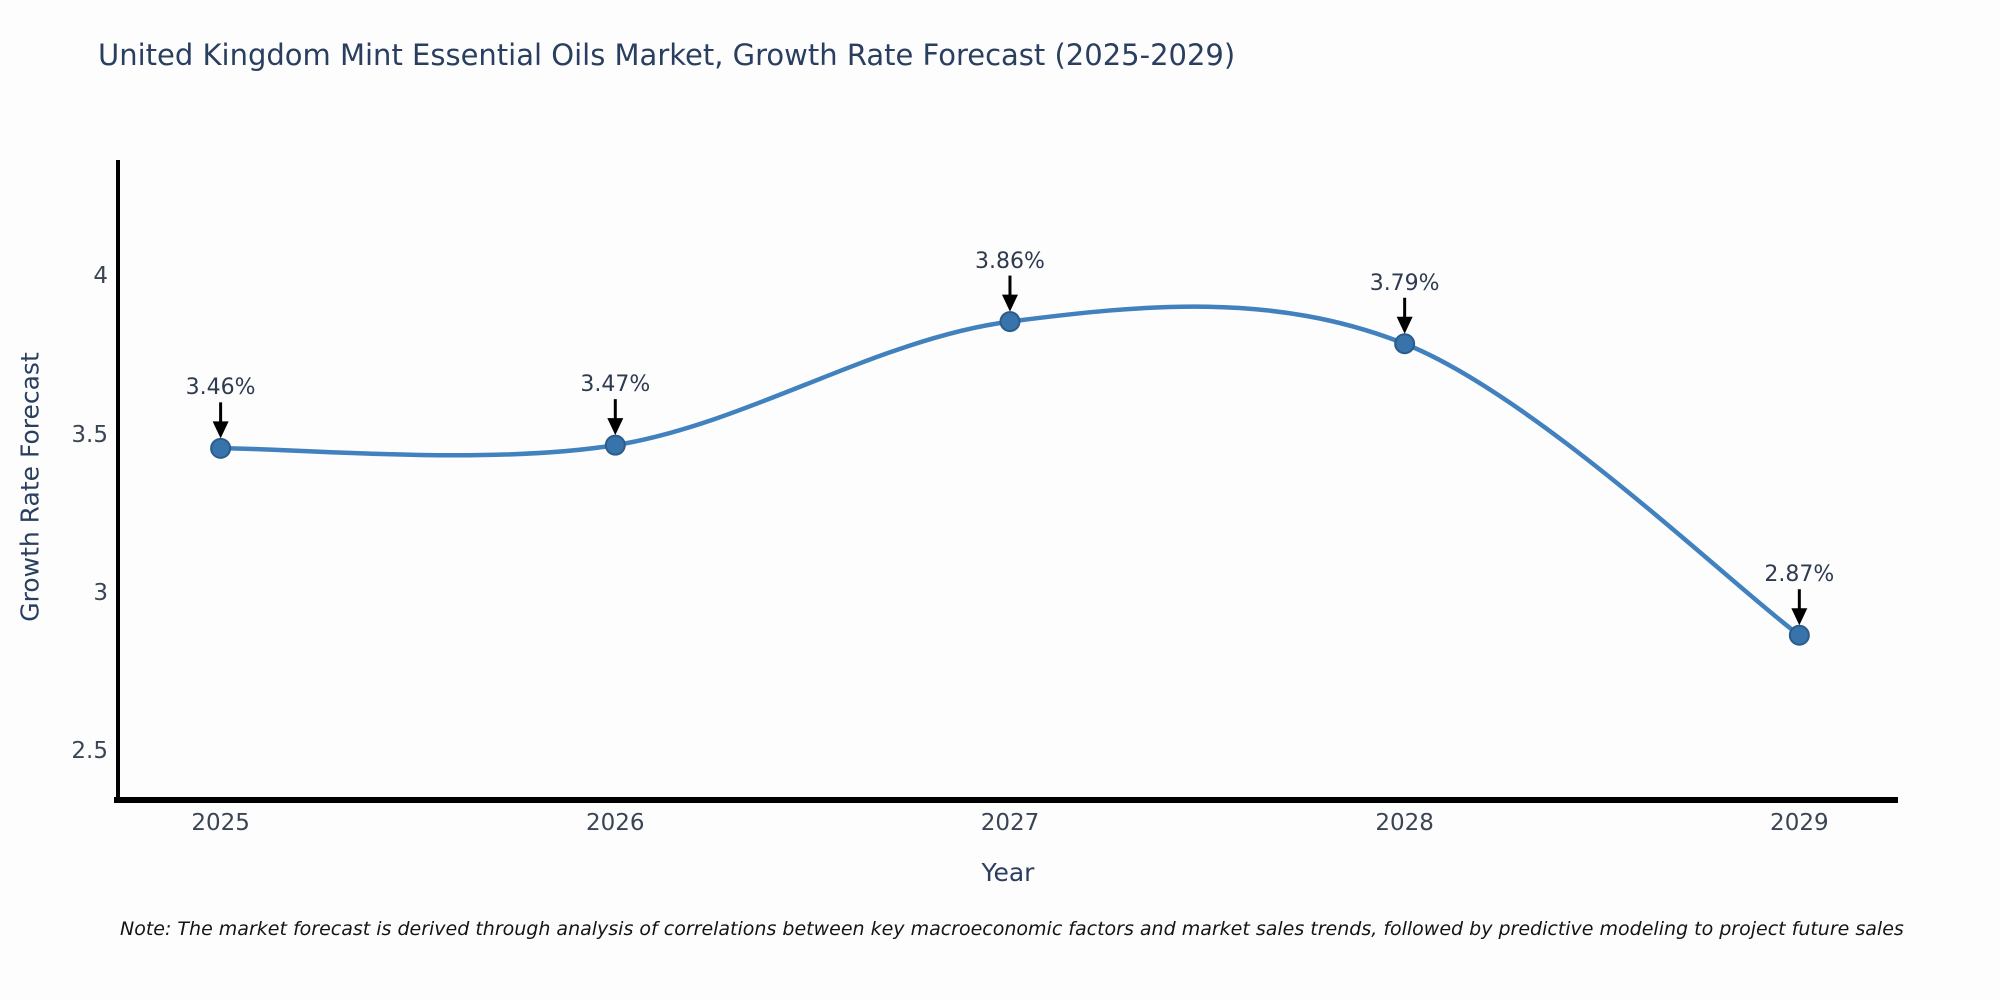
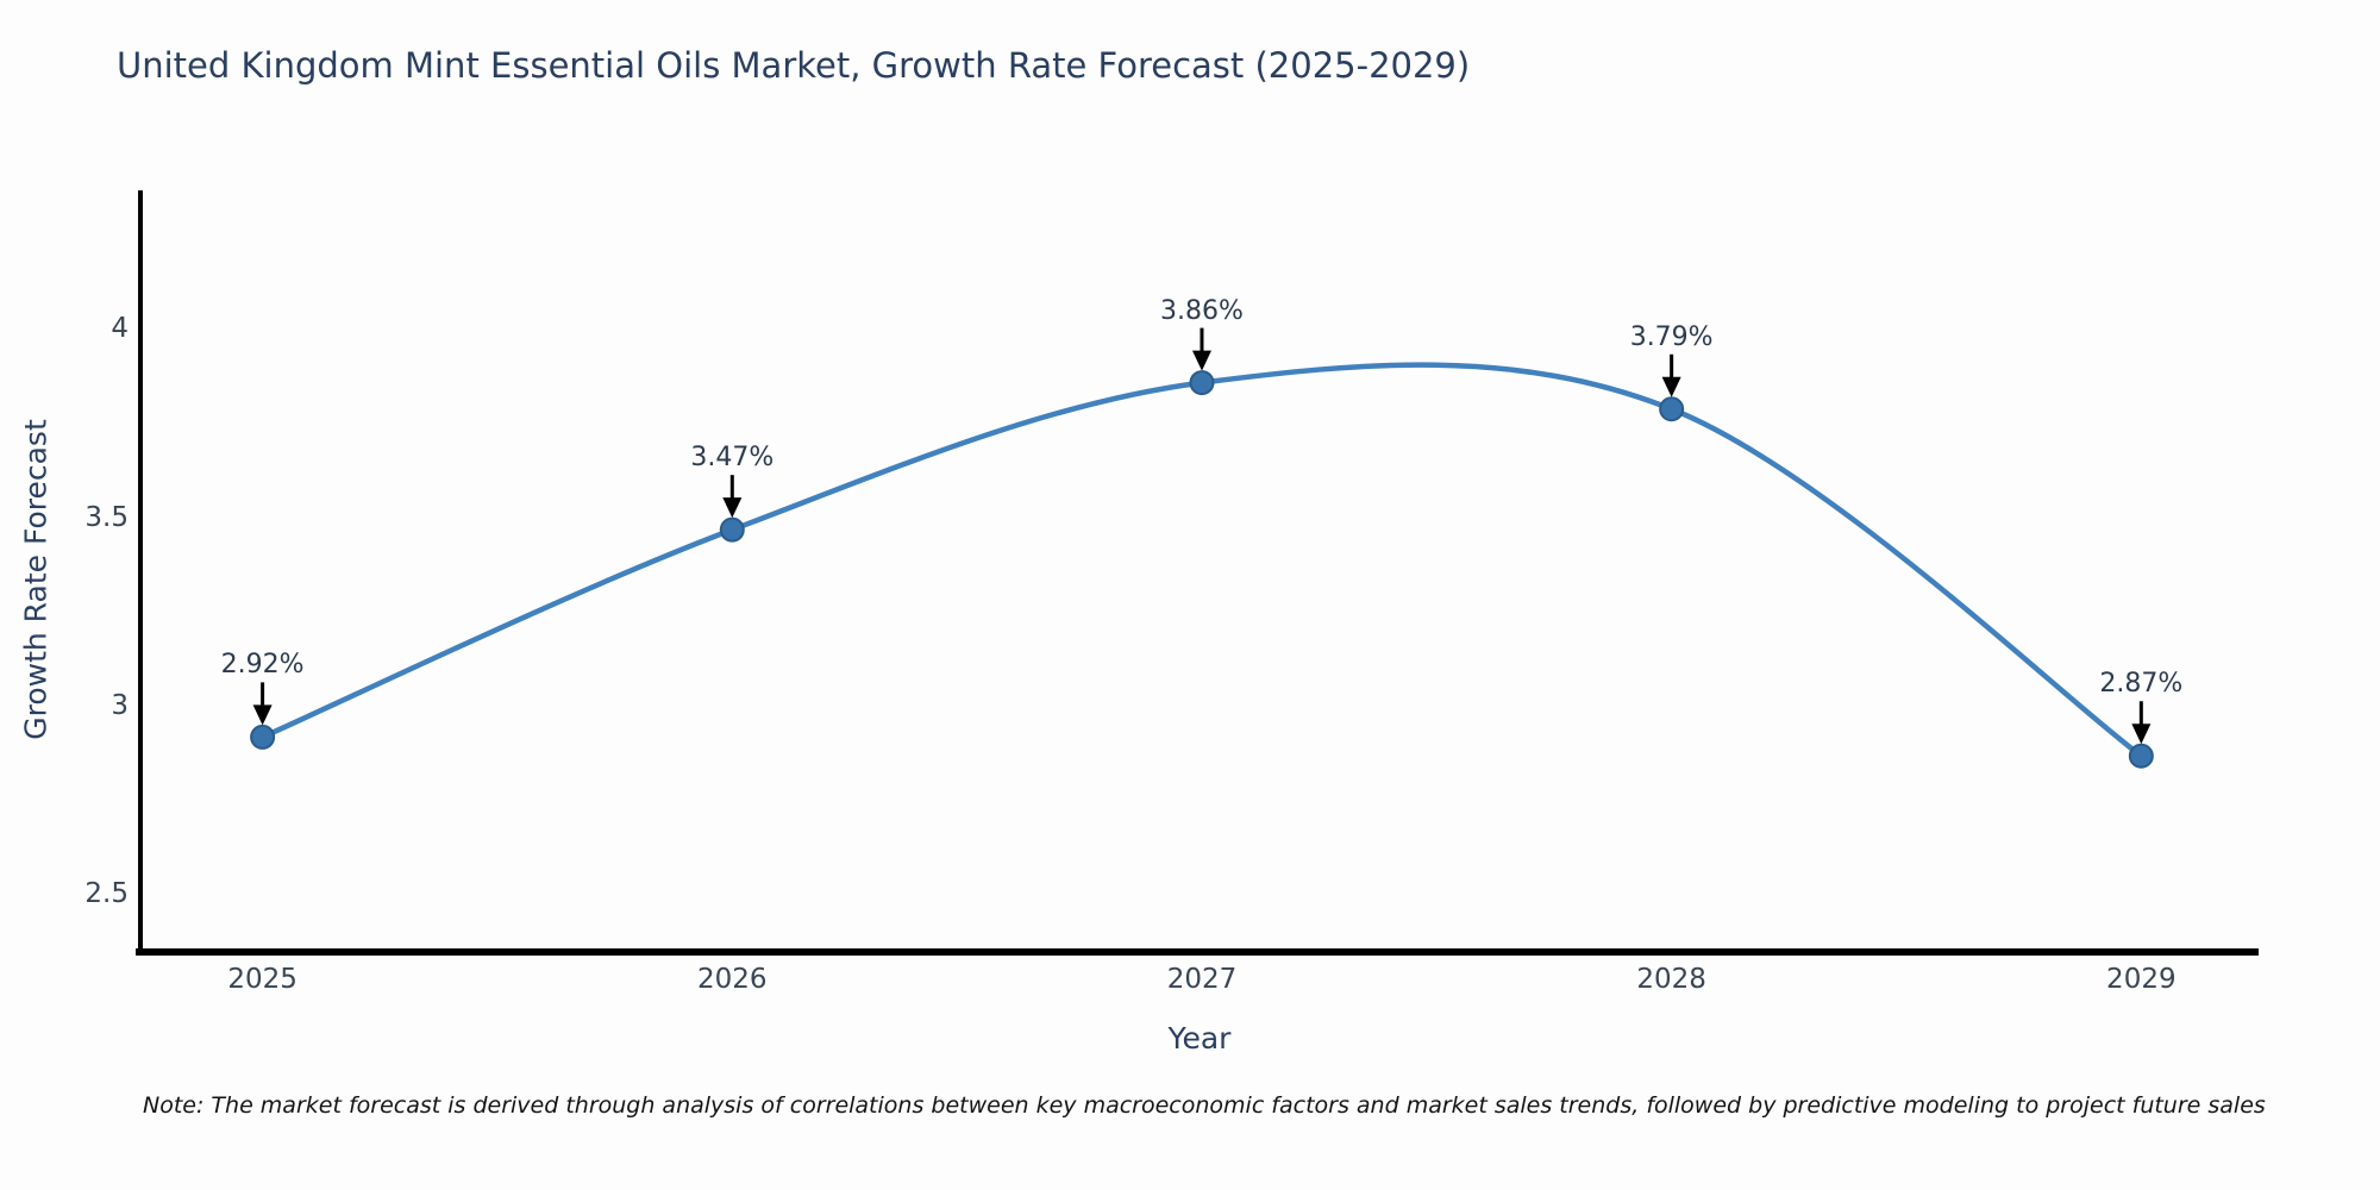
2025: 3.46% -> 2.92%
